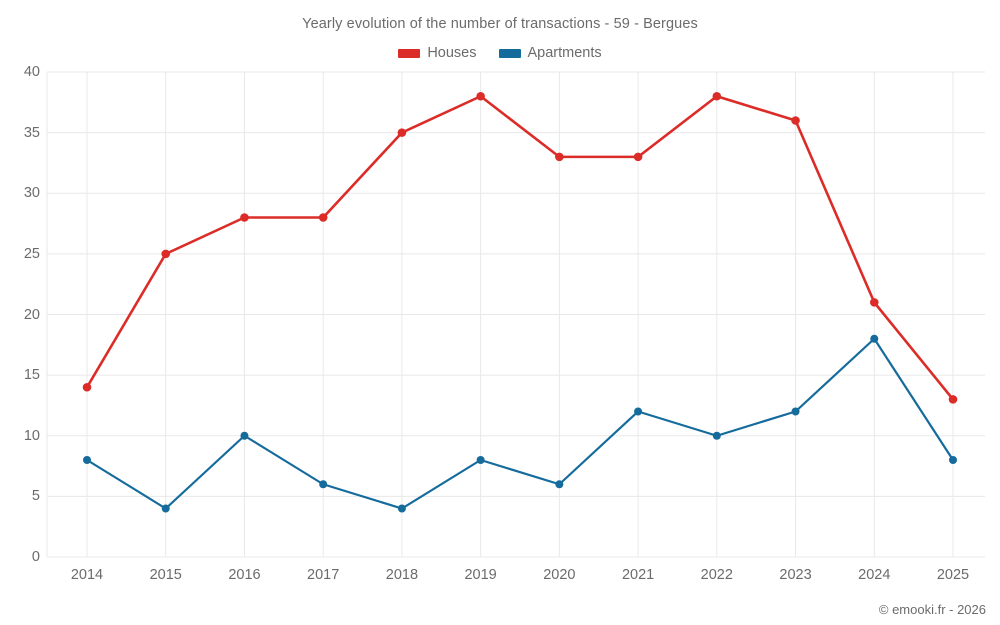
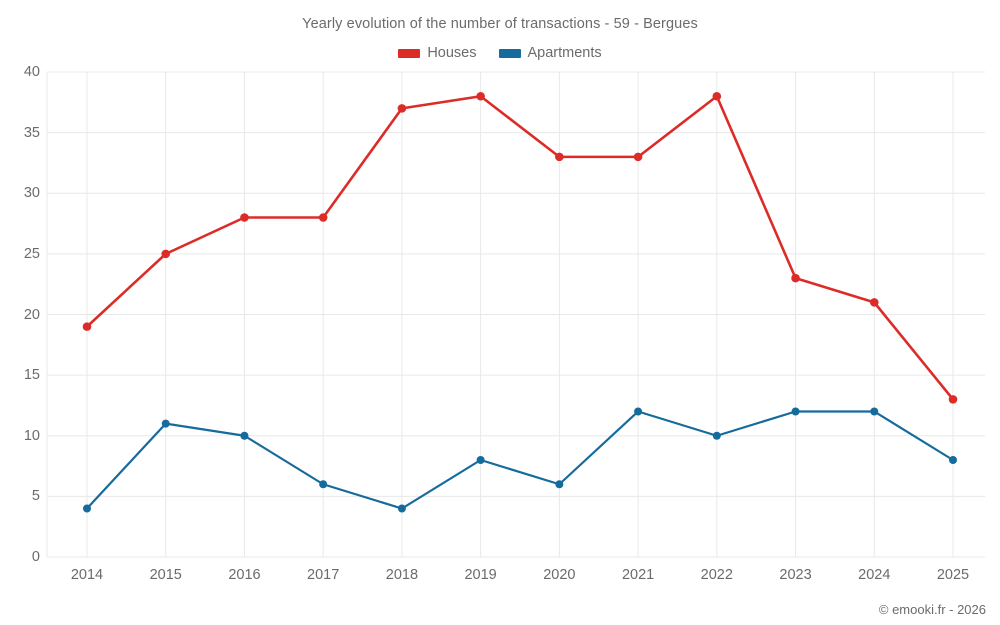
Houses/2014: 14 -> 19
Apartments/2014: 8 -> 4
Apartments/2015: 4 -> 11
Houses/2018: 35 -> 37
Houses/2023: 36 -> 23
Apartments/2024: 18 -> 12
